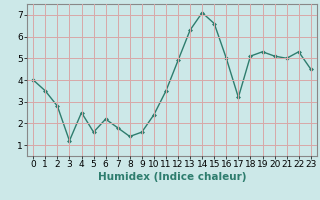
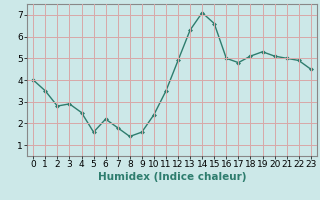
3: 1.2 -> 2.9
17: 3.2 -> 4.8
22: 5.3 -> 4.9
